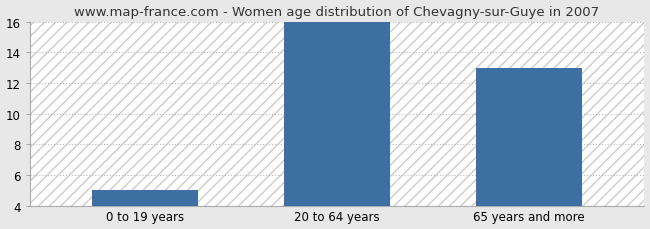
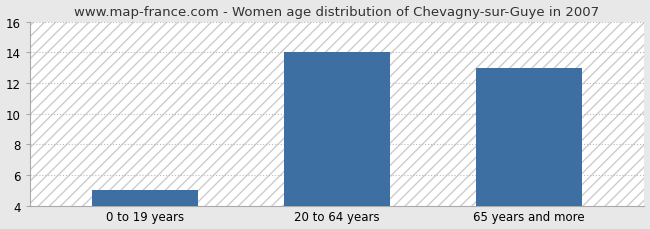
20 to 64 years: 16 -> 14
